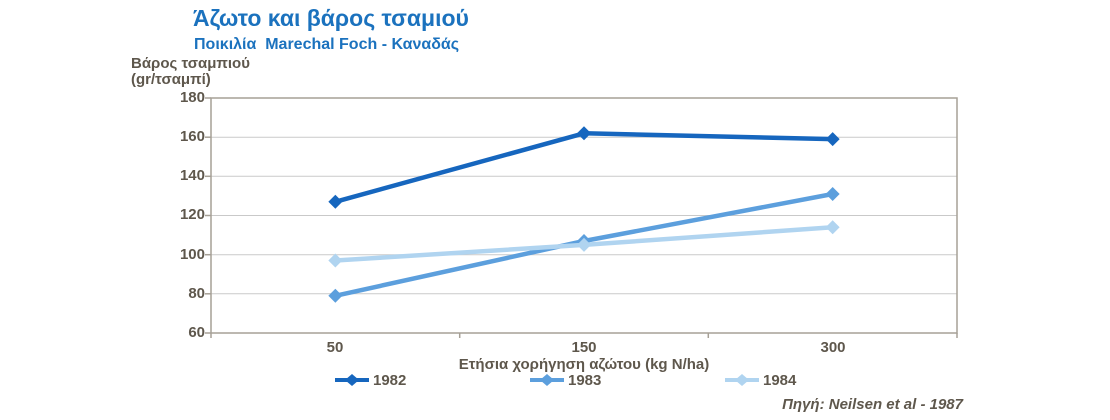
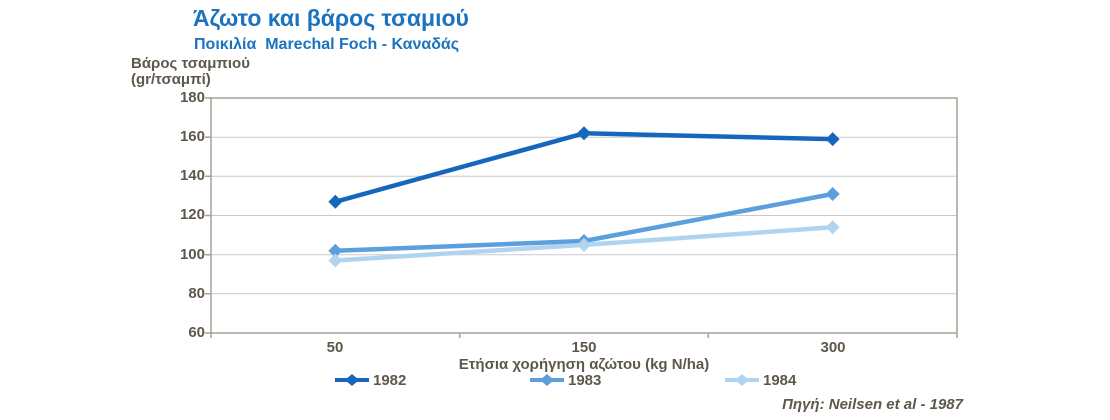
1983/50: 79 -> 102
